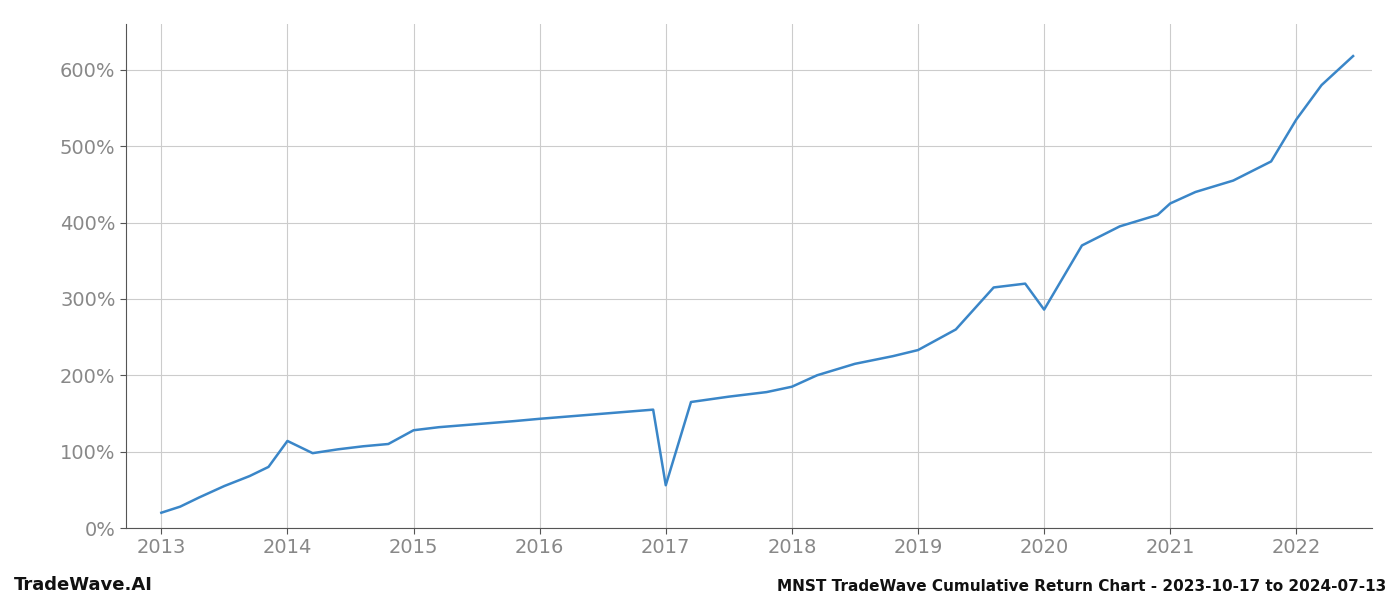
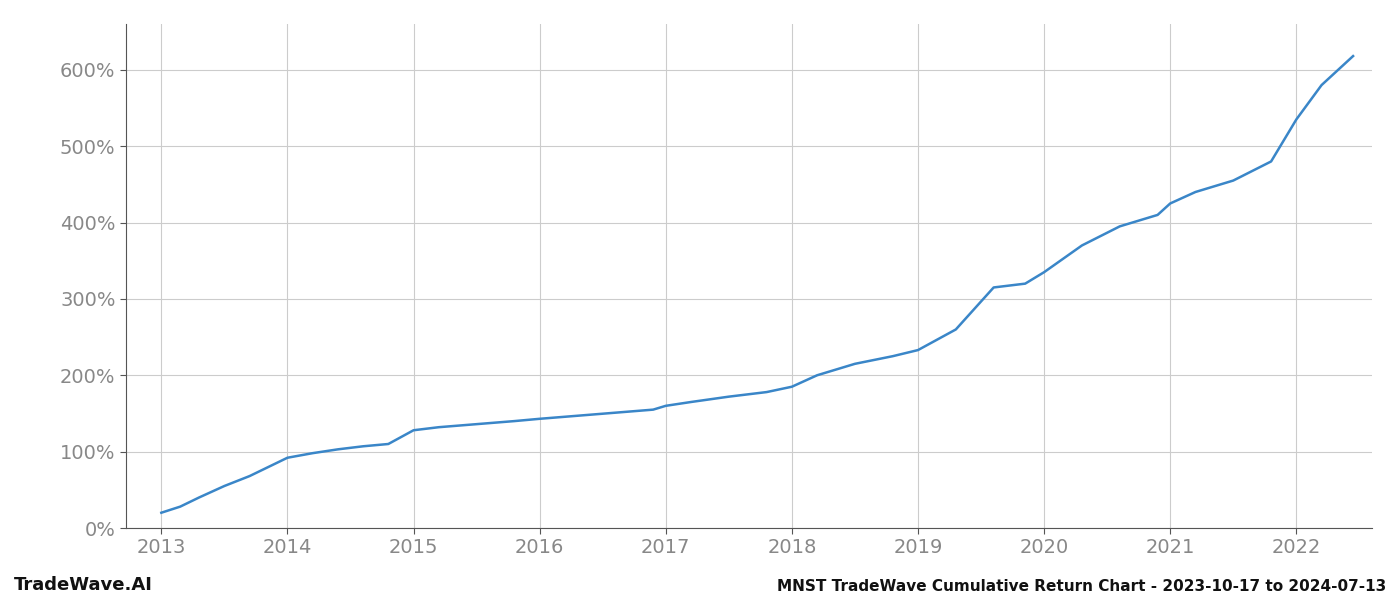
2014: 114% -> 92%
2017: 56% -> 160%
2020: 286% -> 335%
